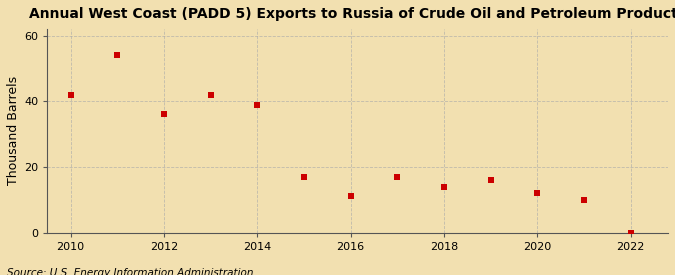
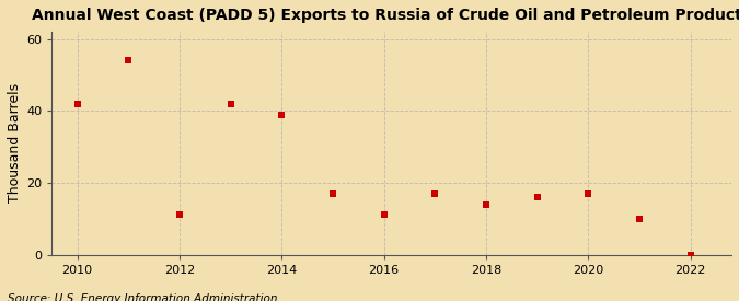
2012: 36 -> 11
2020: 12 -> 17
